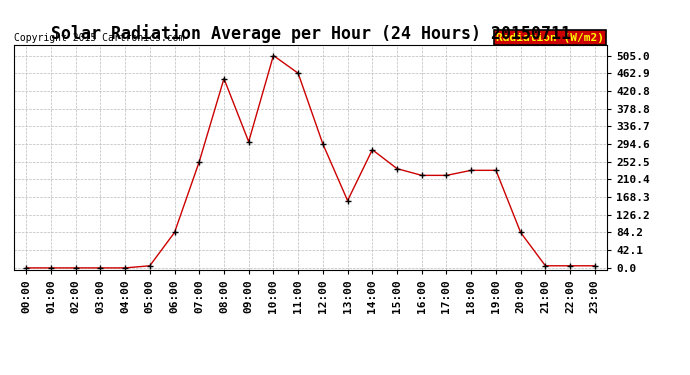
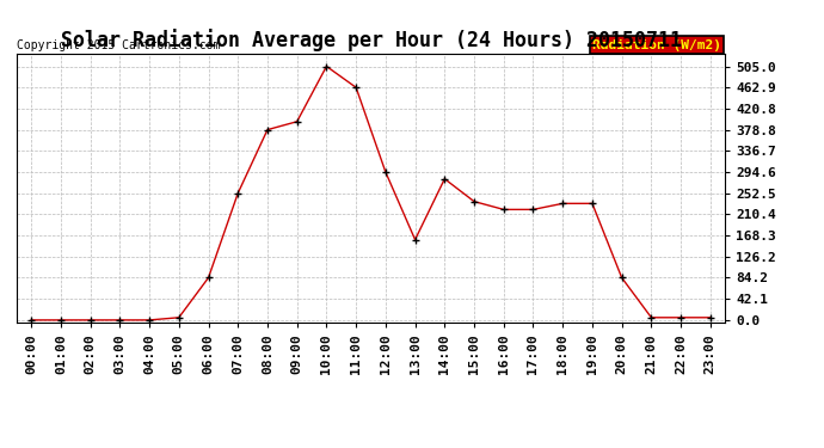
08:00: 450 -> 379
09:00: 300 -> 395
